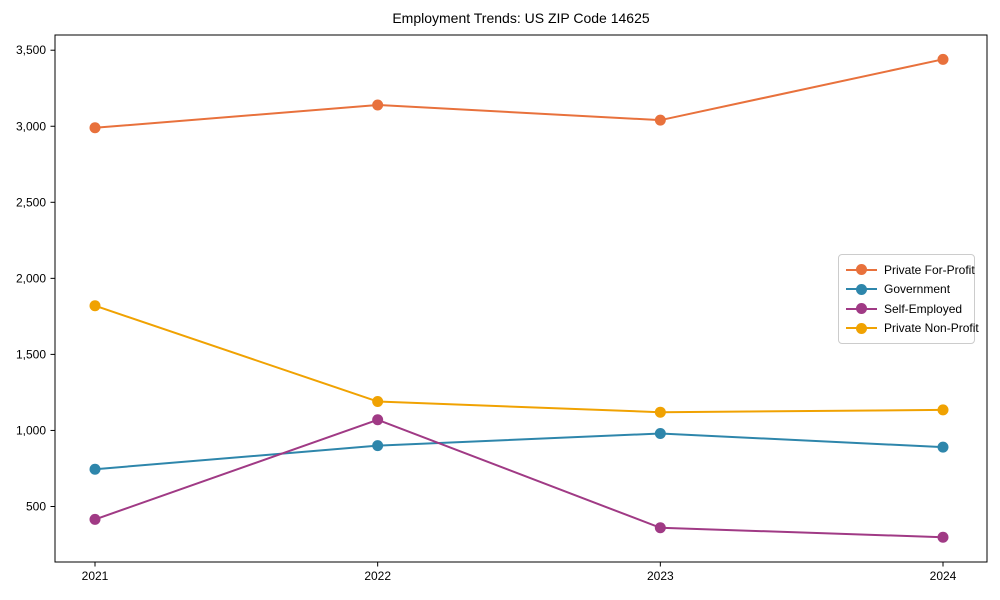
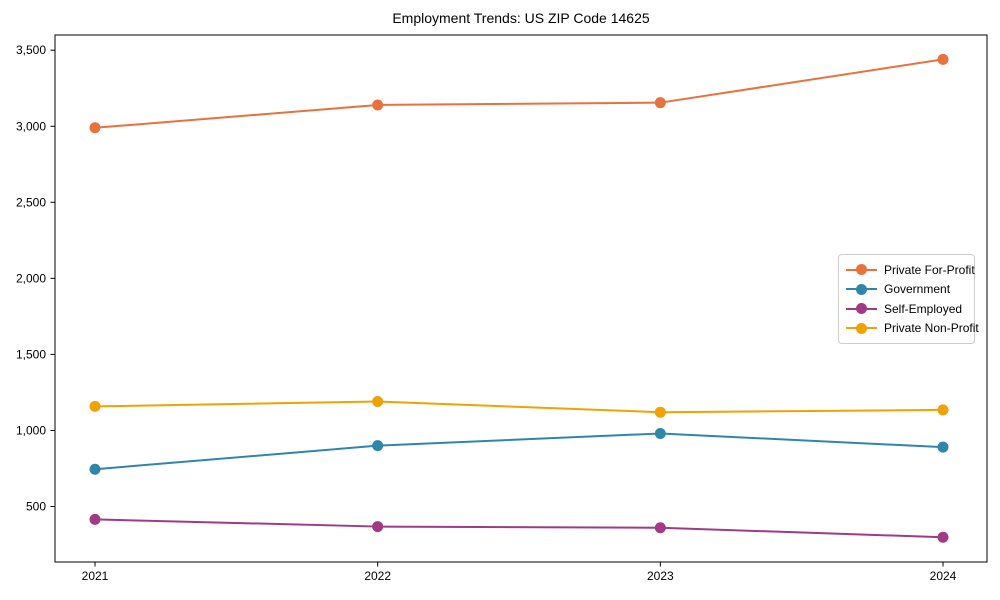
Private Non-Profit/2021: 1820 -> 1160
Self-Employed/2022: 1070 -> 370
Private For-Profit/2023: 3040 -> 3160
